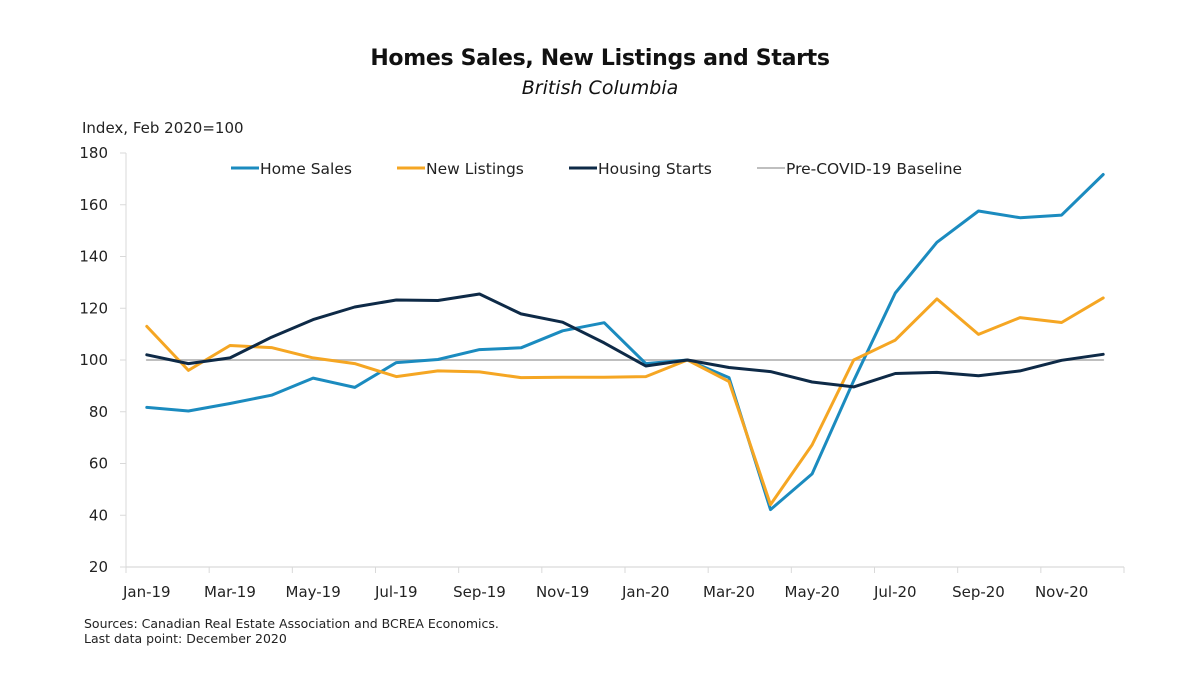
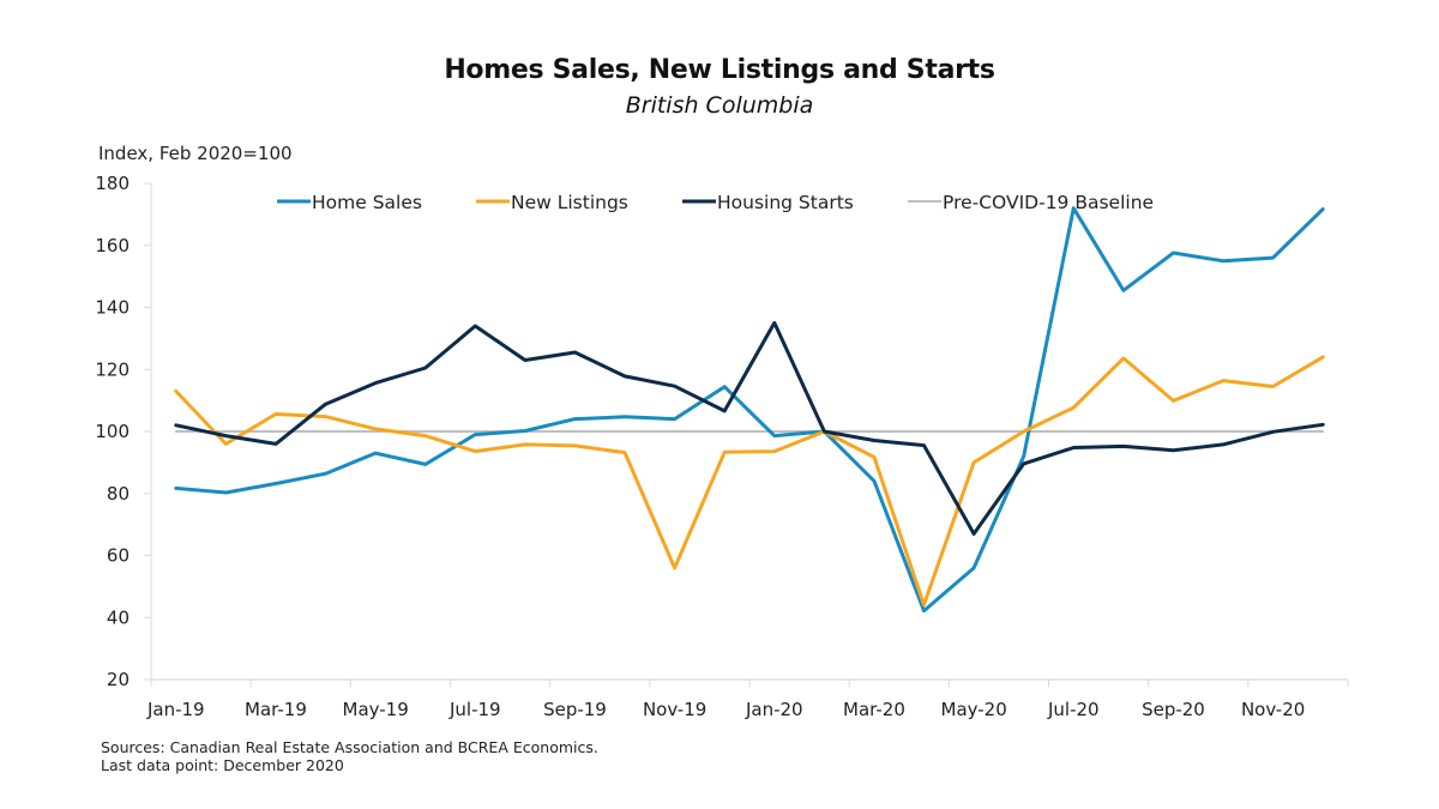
Housing Starts/Mar-19: 101 -> 96
Housing Starts/Jul-19: 123 -> 134
Home Sales/Nov-19: 111 -> 104
New Listings/Nov-19: 93 -> 56
Housing Starts/Jan-20: 98 -> 135
Home Sales/Mar-20: 93 -> 84
New Listings/May-20: 67 -> 90
Housing Starts/May-20: 92 -> 67
Home Sales/Jul-20: 126 -> 172
